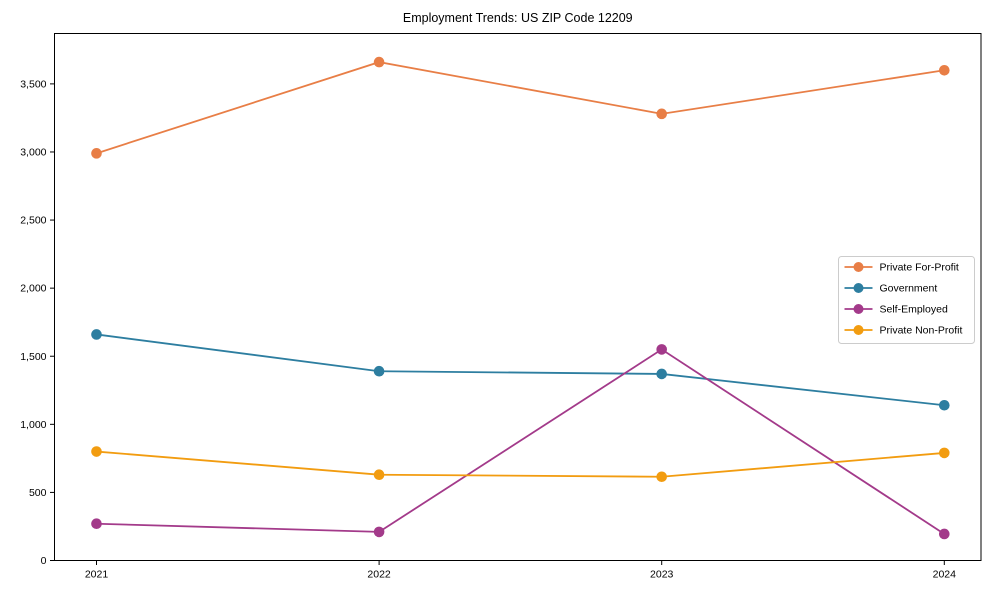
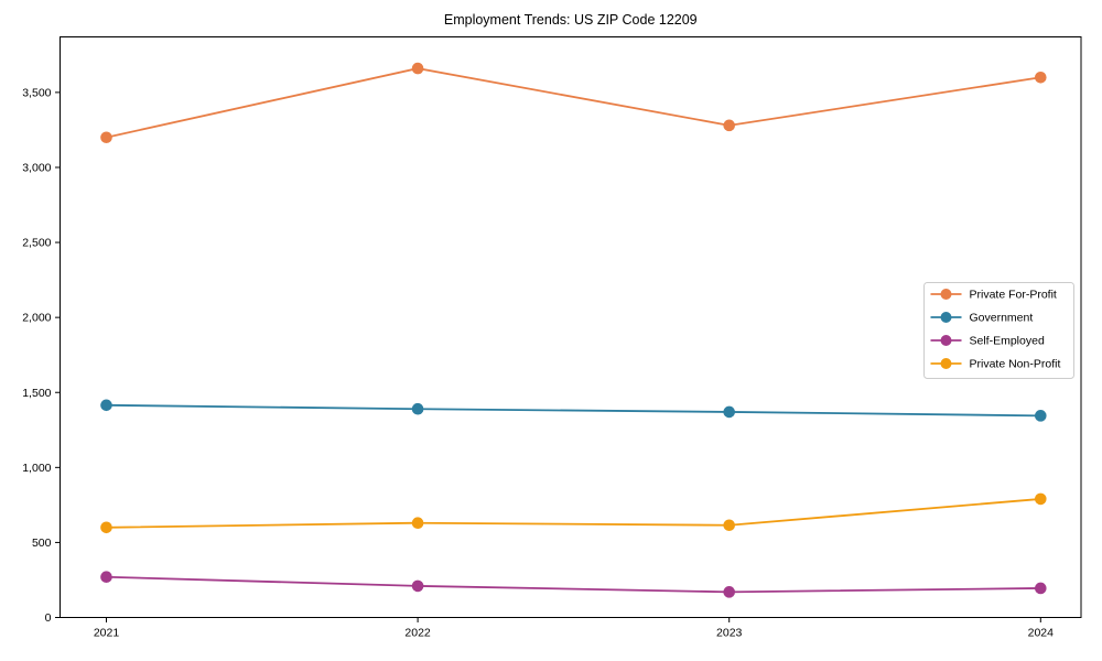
Private For-Profit/2021: 2990 -> 3200
Government/2021: 1660 -> 1420
Private Non-Profit/2021: 800 -> 600
Self-Employed/2023: 1550 -> 170
Government/2024: 1140 -> 1340
